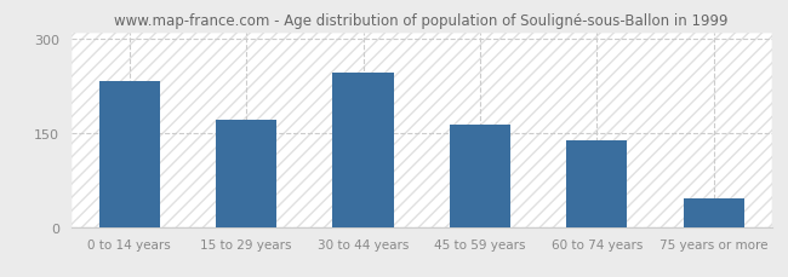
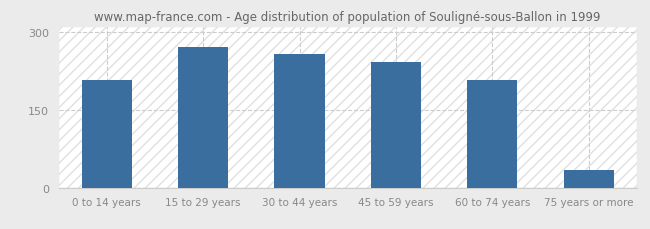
0 to 14 years: 233 -> 208
15 to 29 years: 170 -> 270
30 to 44 years: 245 -> 258
45 to 59 years: 162 -> 242
60 to 74 years: 138 -> 208
75 years or more: 45 -> 34
